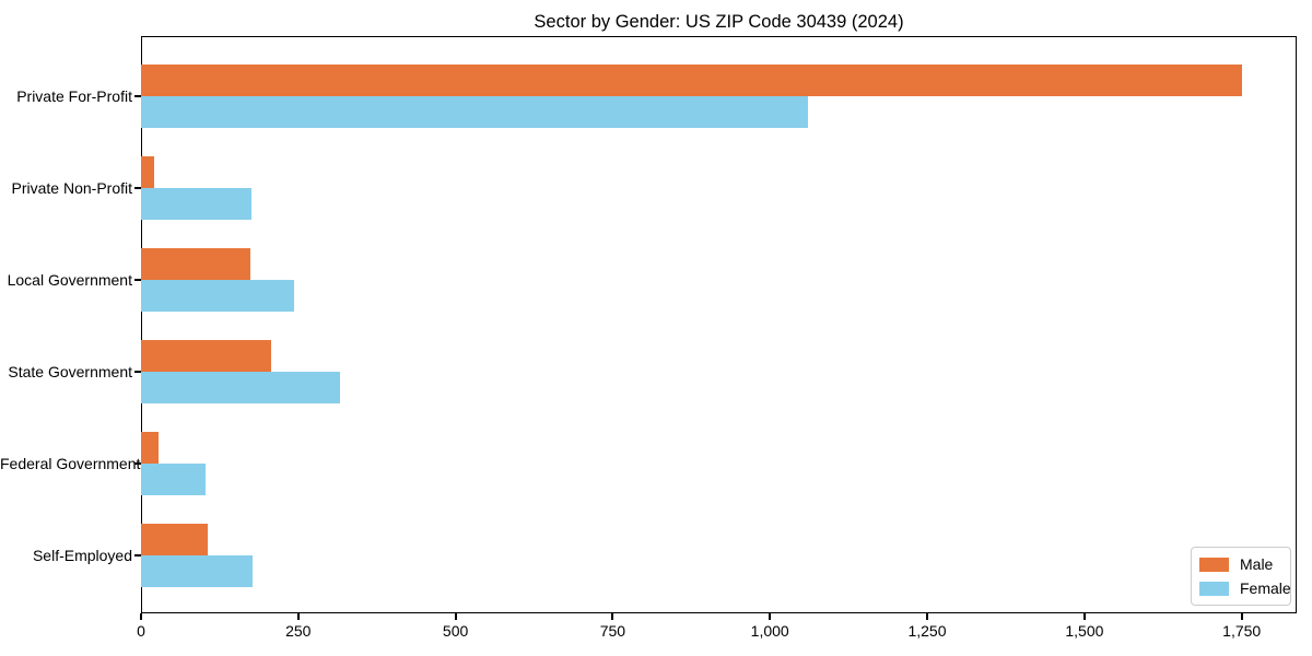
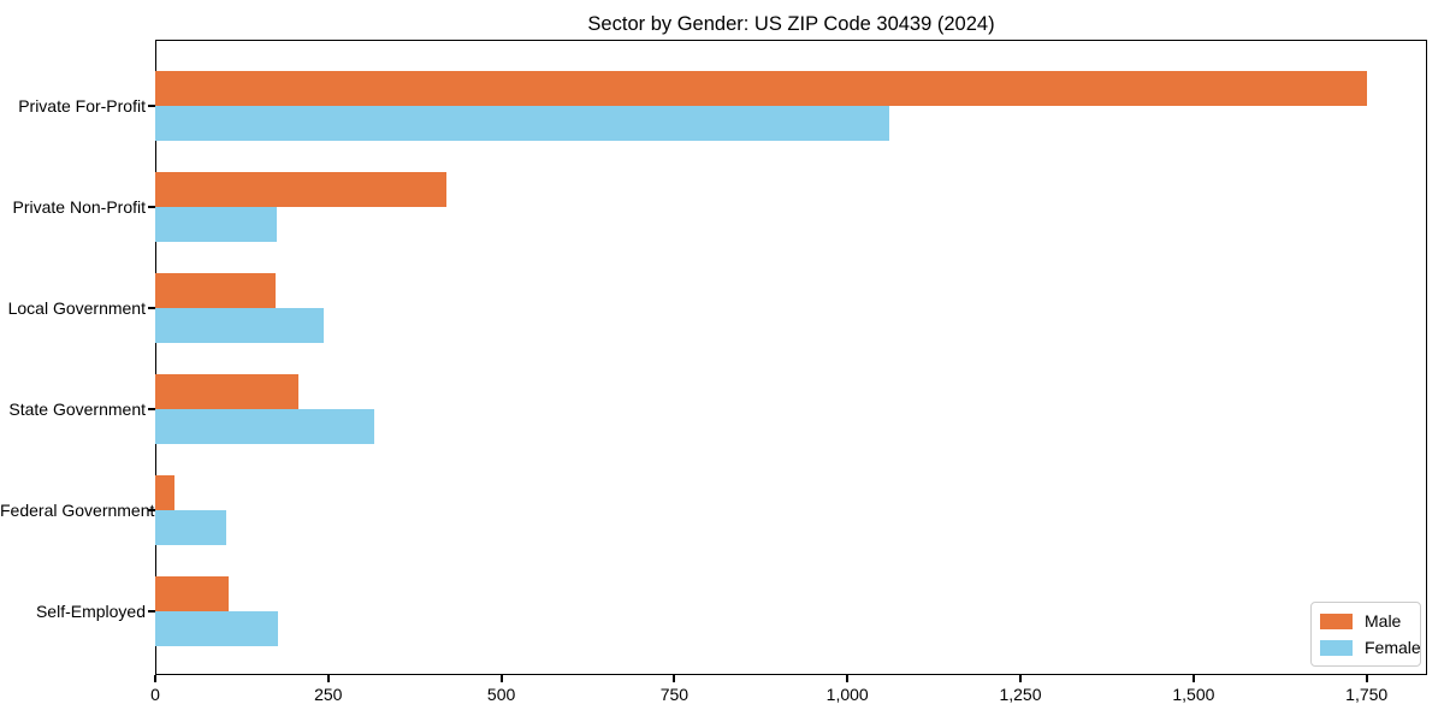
Male/Private Non-Profit: 20 -> 420
